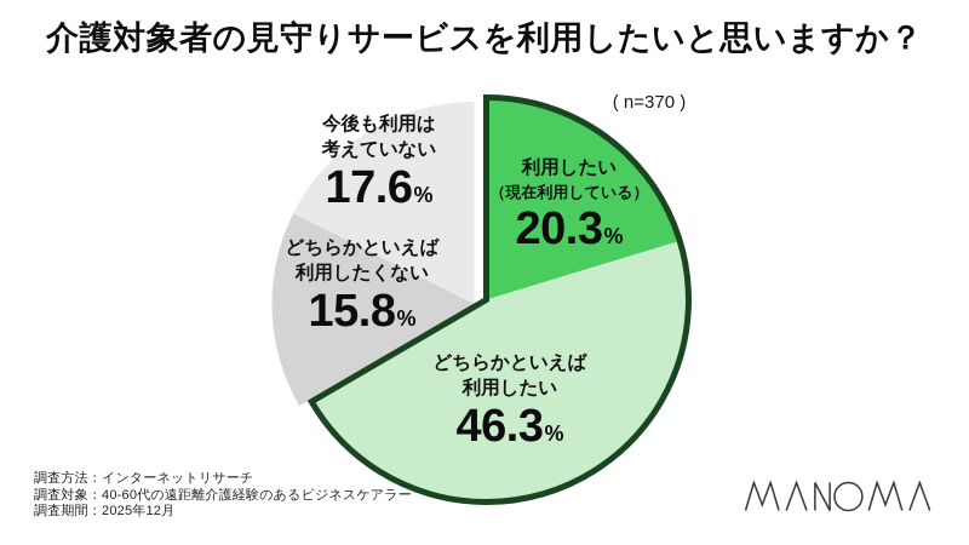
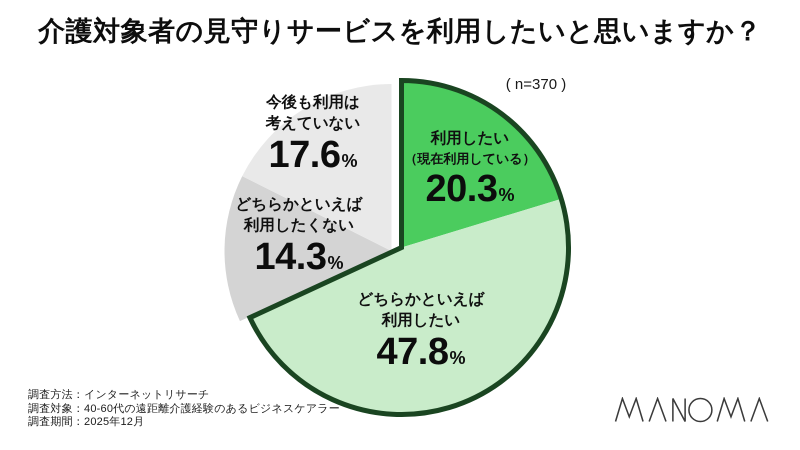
どちらかといえば利用したい: 46.3 -> 47.8
どちらかといえば利用したくない: 15.8 -> 14.3
